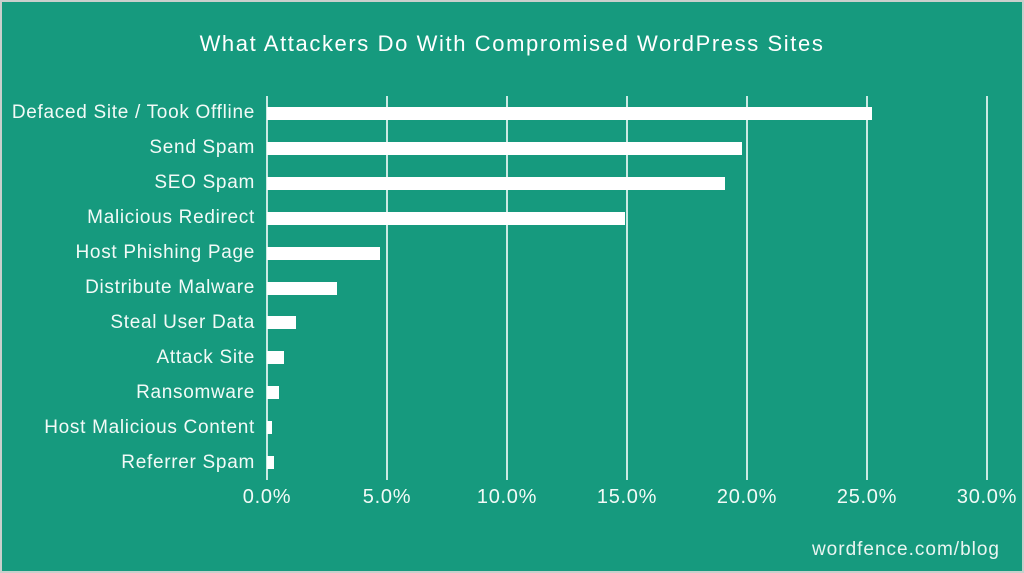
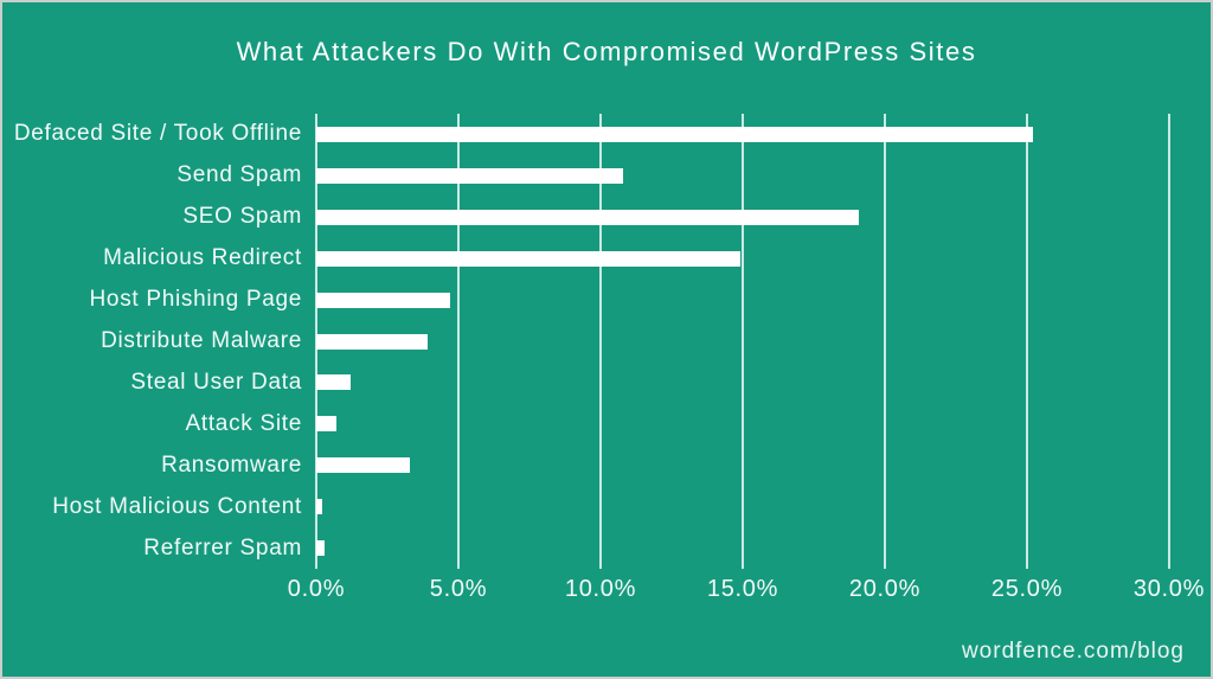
Send Spam: 19.8% -> 10.8%
Distribute Malware: 2.9% -> 3.9%
Ransomware: 0.5% -> 3.3%
